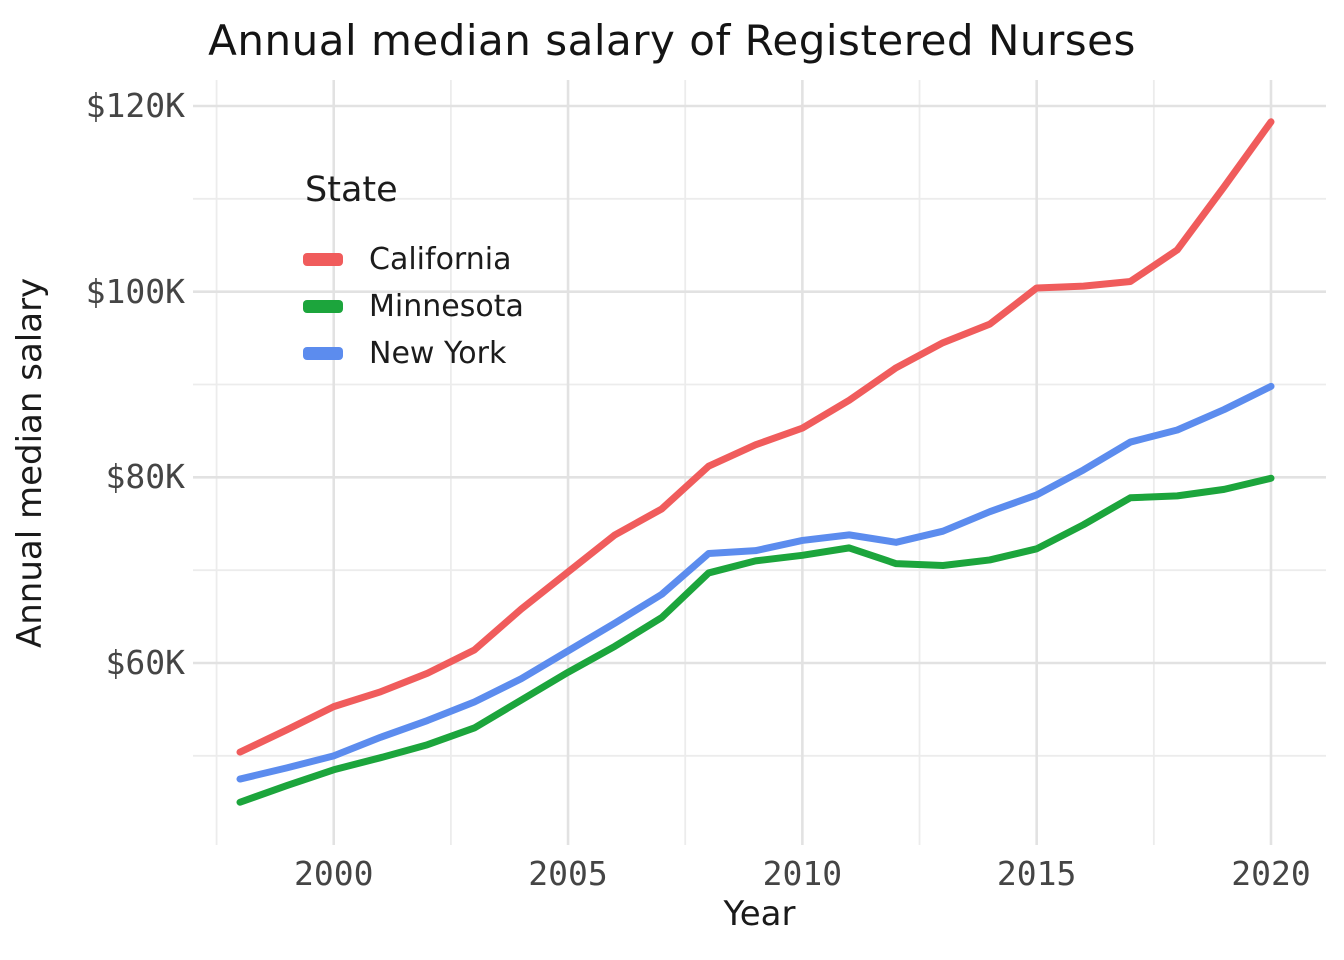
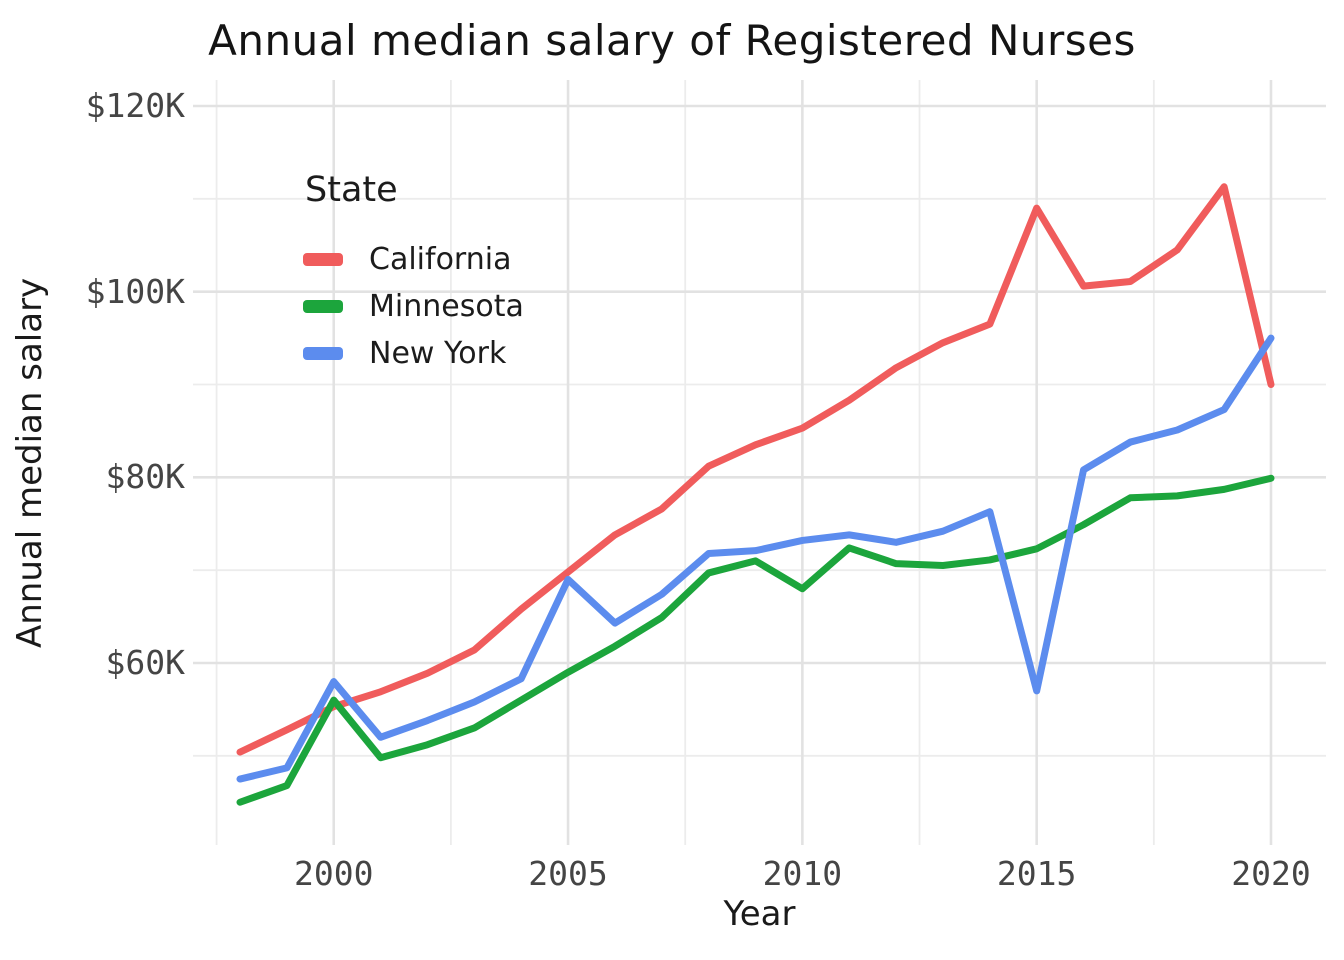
Minnesota/2000: $48K -> $56K
New York/2000: $50K -> $58K
New York/2005: $61K -> $69K
Minnesota/2010: $72K -> $68K
California/2015: $100K -> $109K
New York/2015: $78K -> $57K
California/2020: $118K -> $90K
New York/2020: $90K -> $95K
